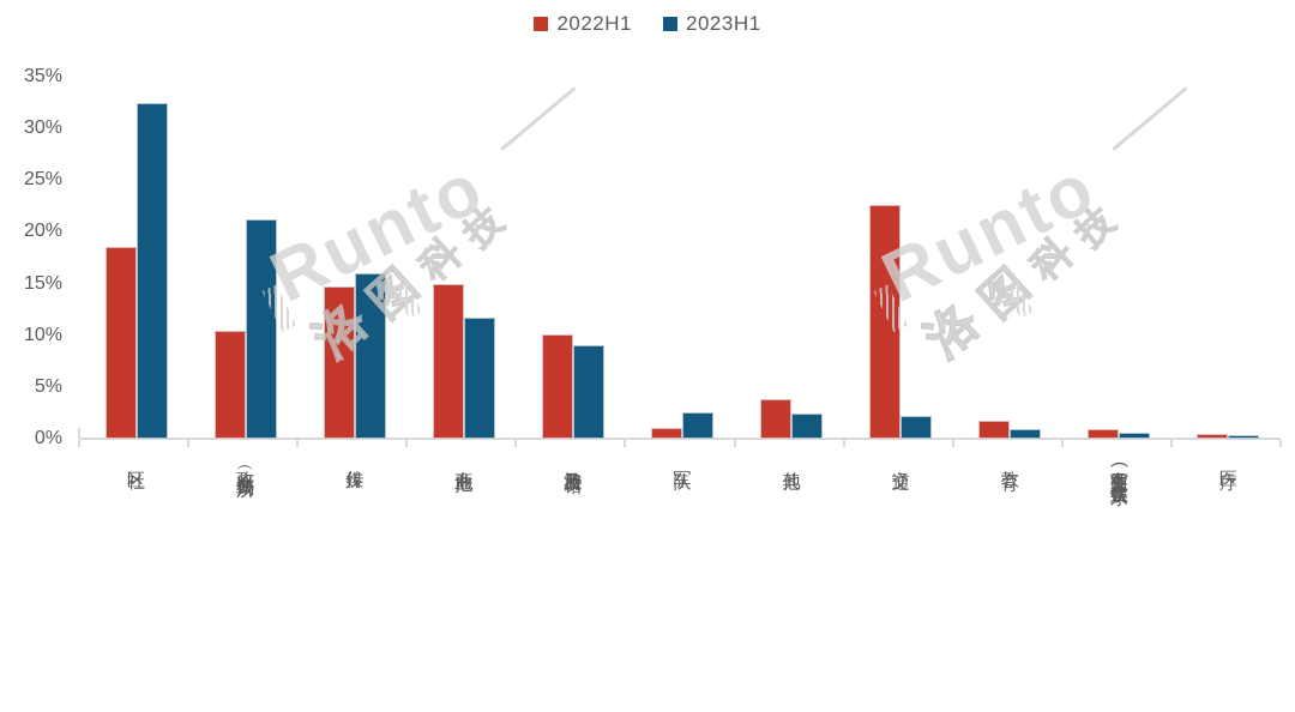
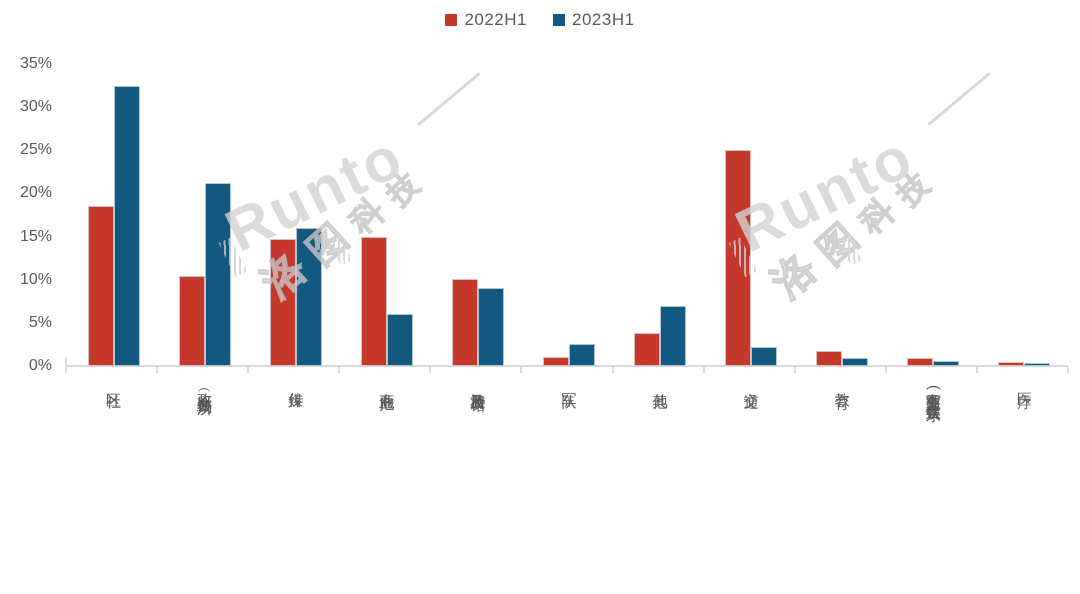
2023H1/商业地产: 12% -> 6%
2023H1/其他: 2% -> 7%
2022H1/交通: 23% -> 25%
